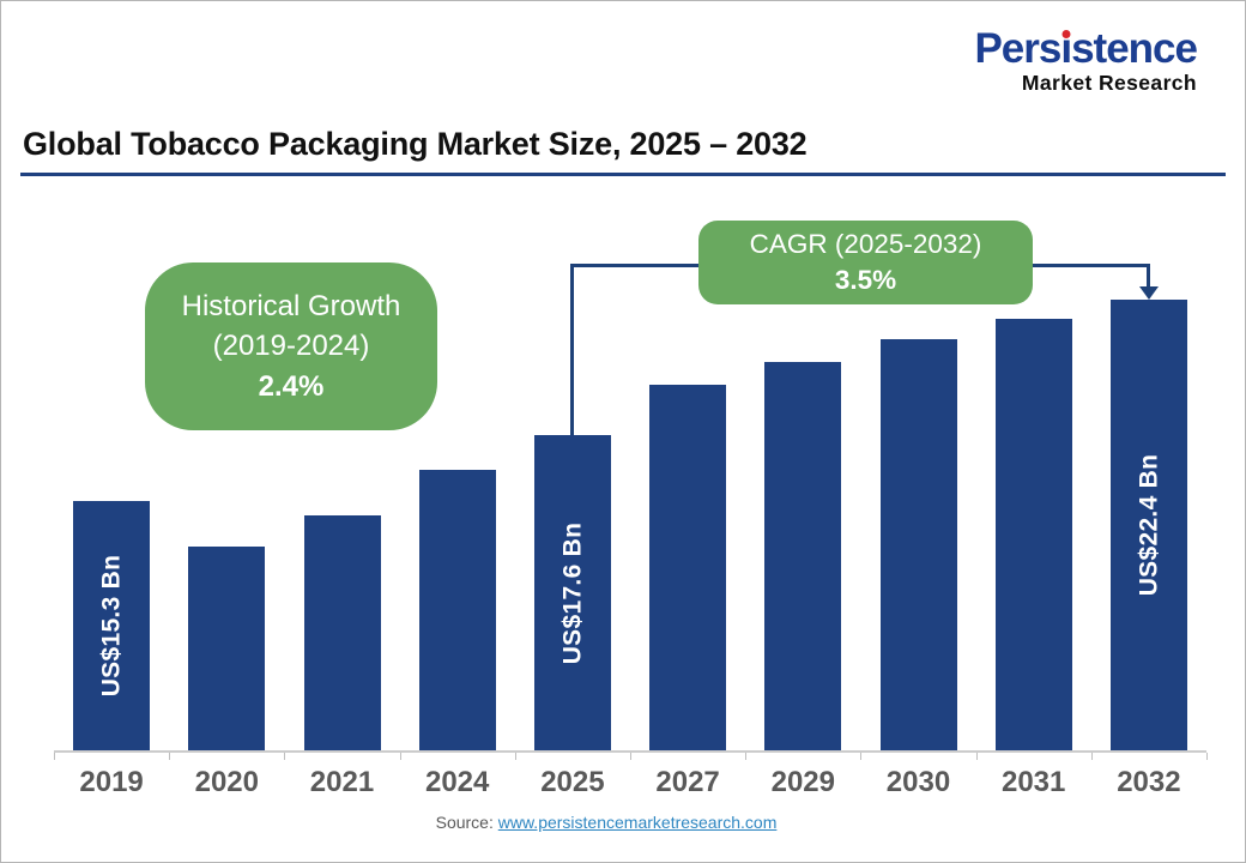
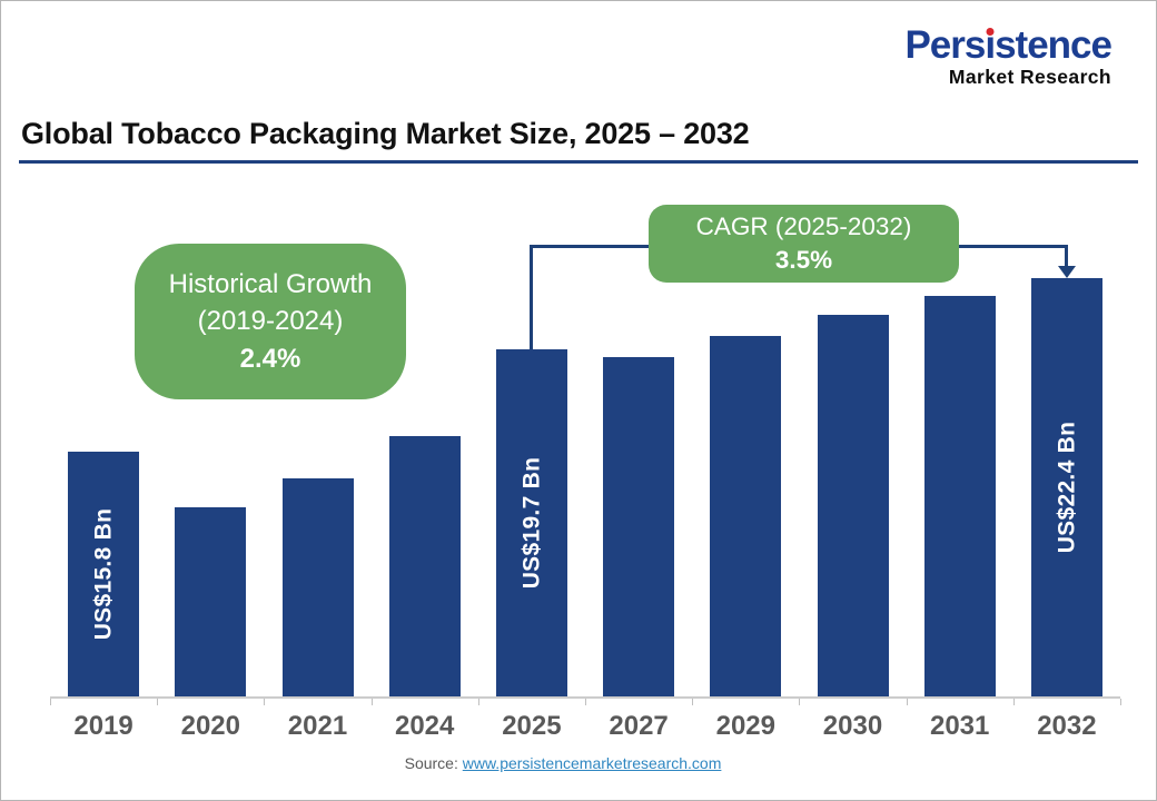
2019: 15.3 -> 15.8
2025: 17.6 -> 19.7
